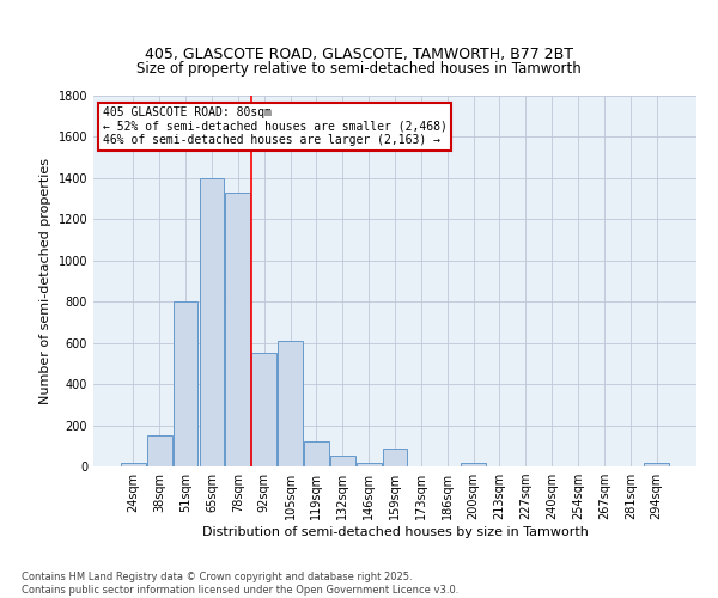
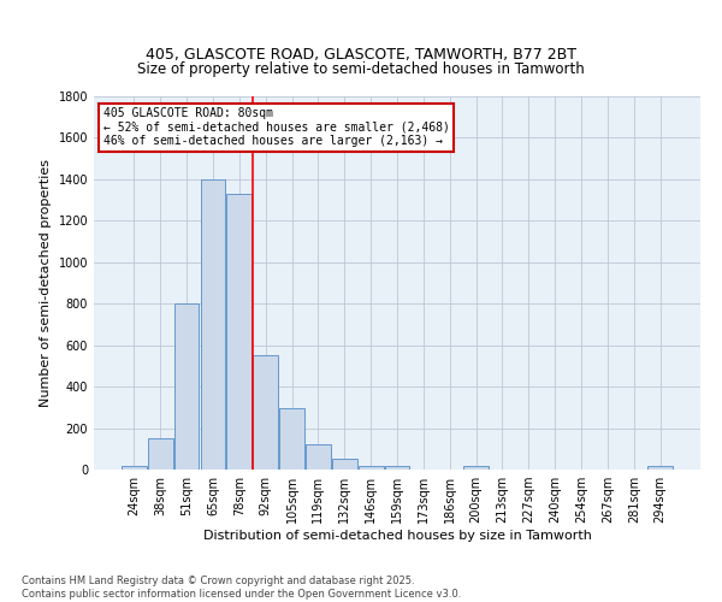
105sqm: 610 -> 300
159sqm: 90 -> 20
